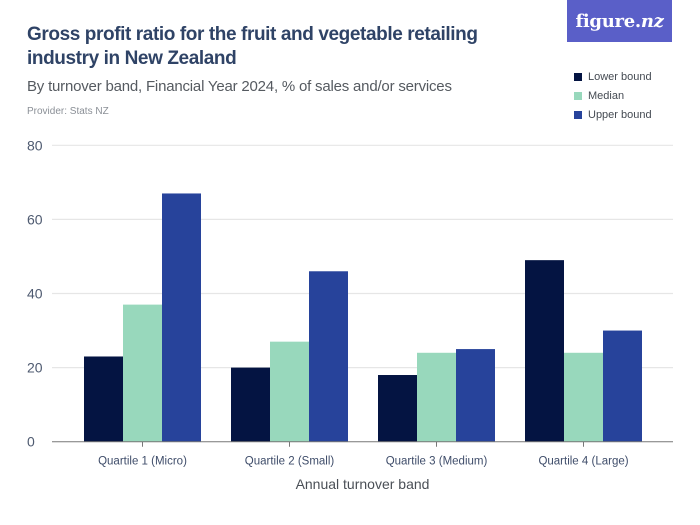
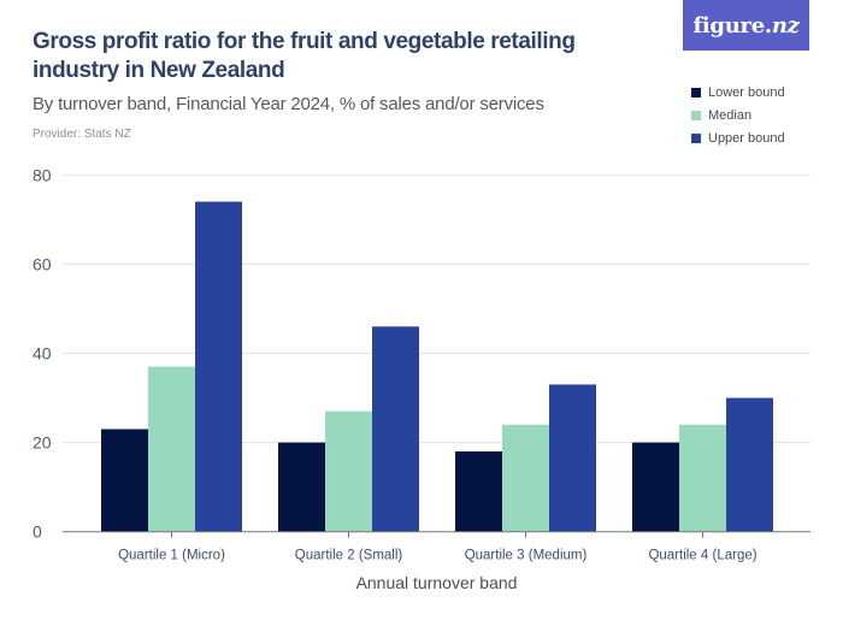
Upper bound/Quartile 1 (Micro): 67 -> 74
Upper bound/Quartile 3 (Medium): 25 -> 33
Lower bound/Quartile 4 (Large): 49 -> 20
